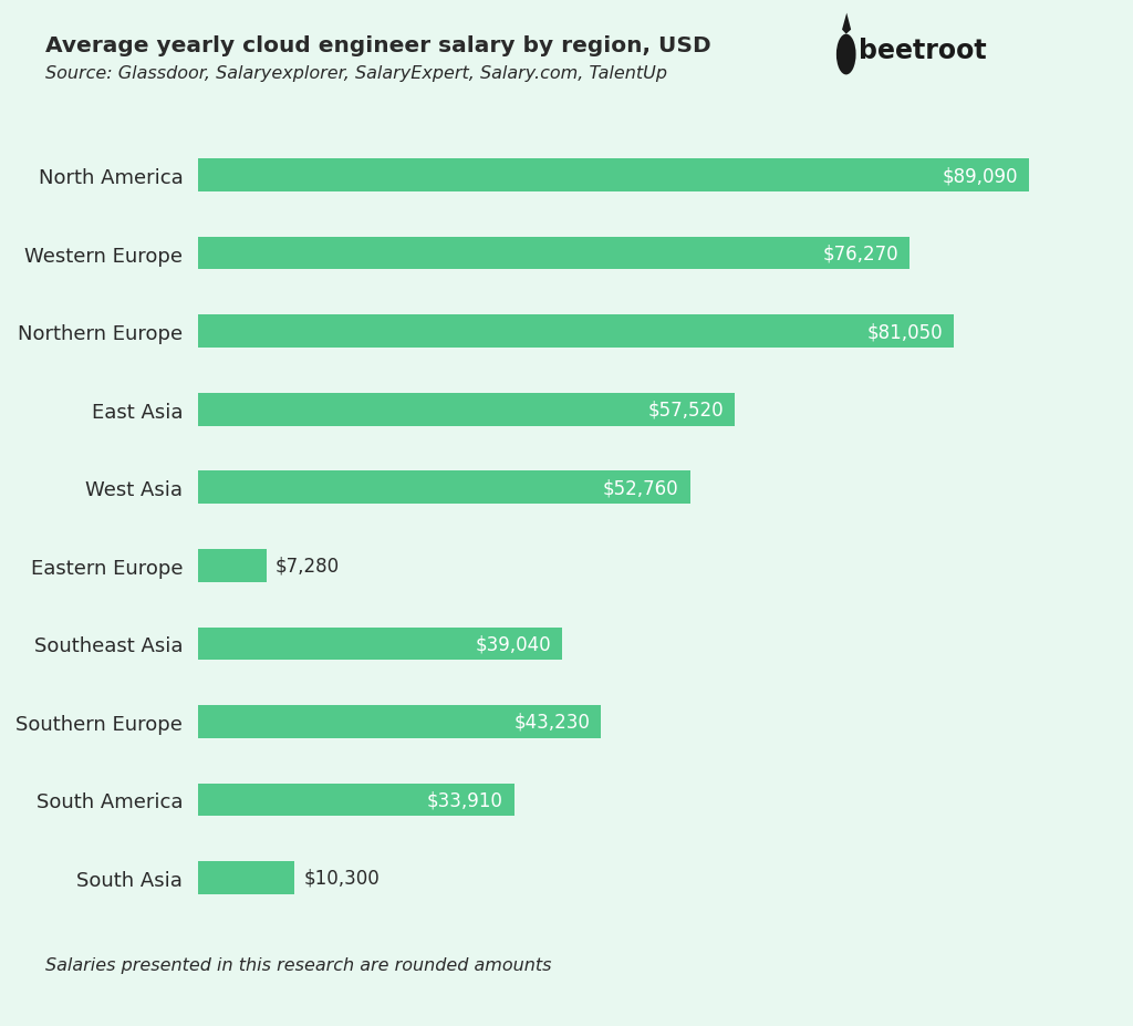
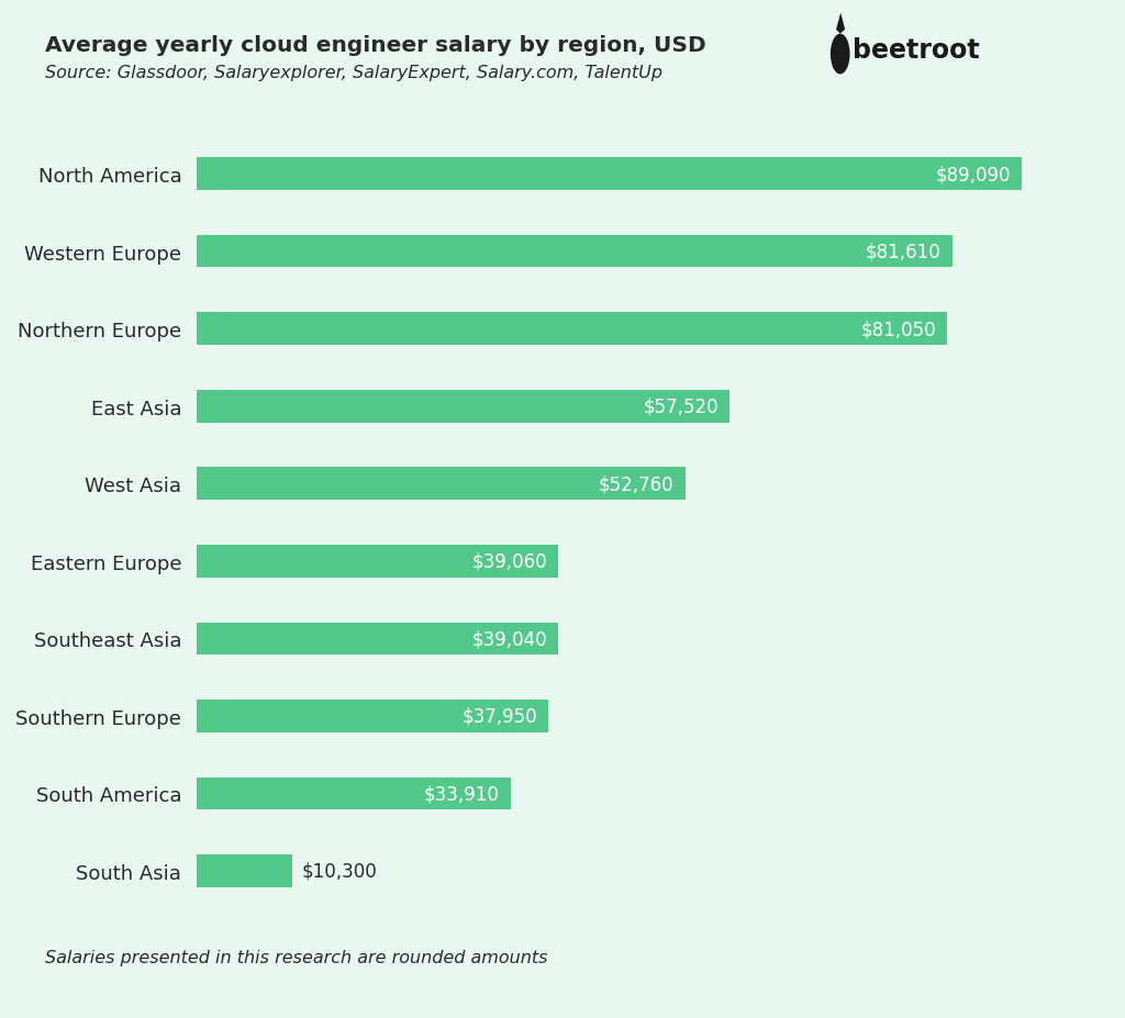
Western Europe: $76,270 -> $81,610
Eastern Europe: $7,280 -> $39,060
Southern Europe: $43,230 -> $37,950
